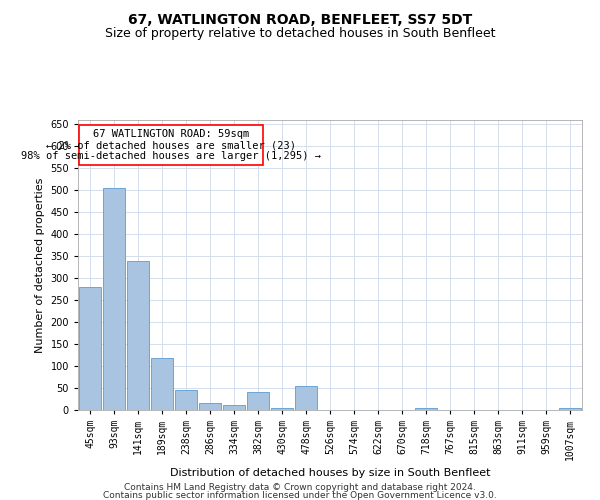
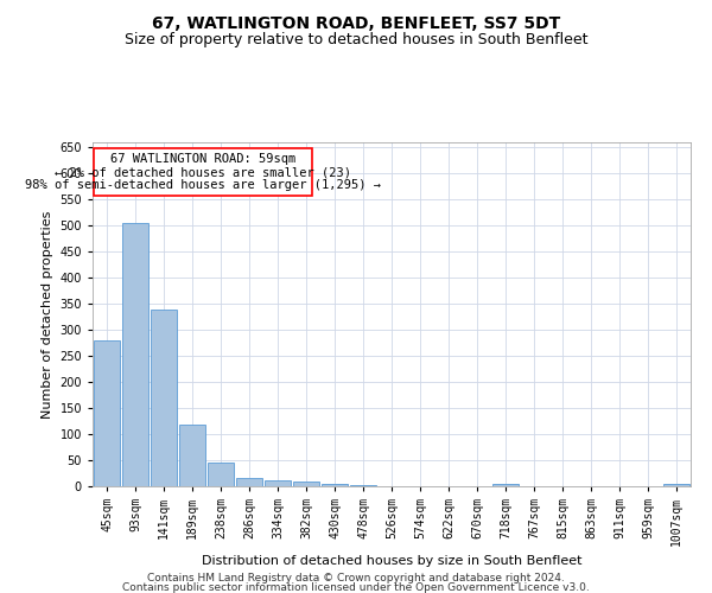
382sqm: 40 -> 8
478sqm: 55 -> 3
